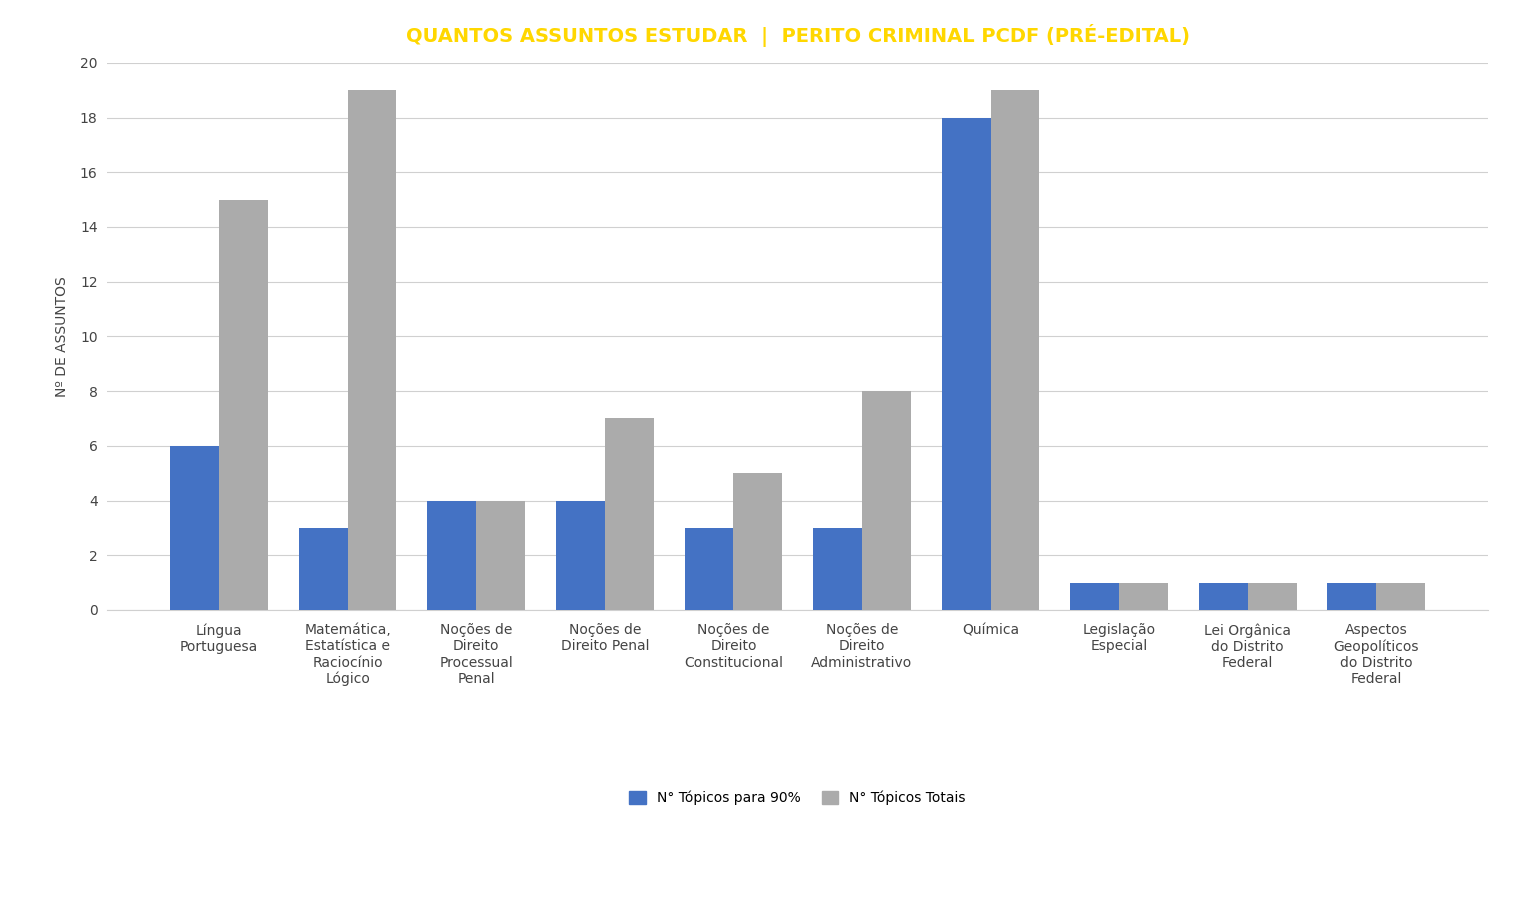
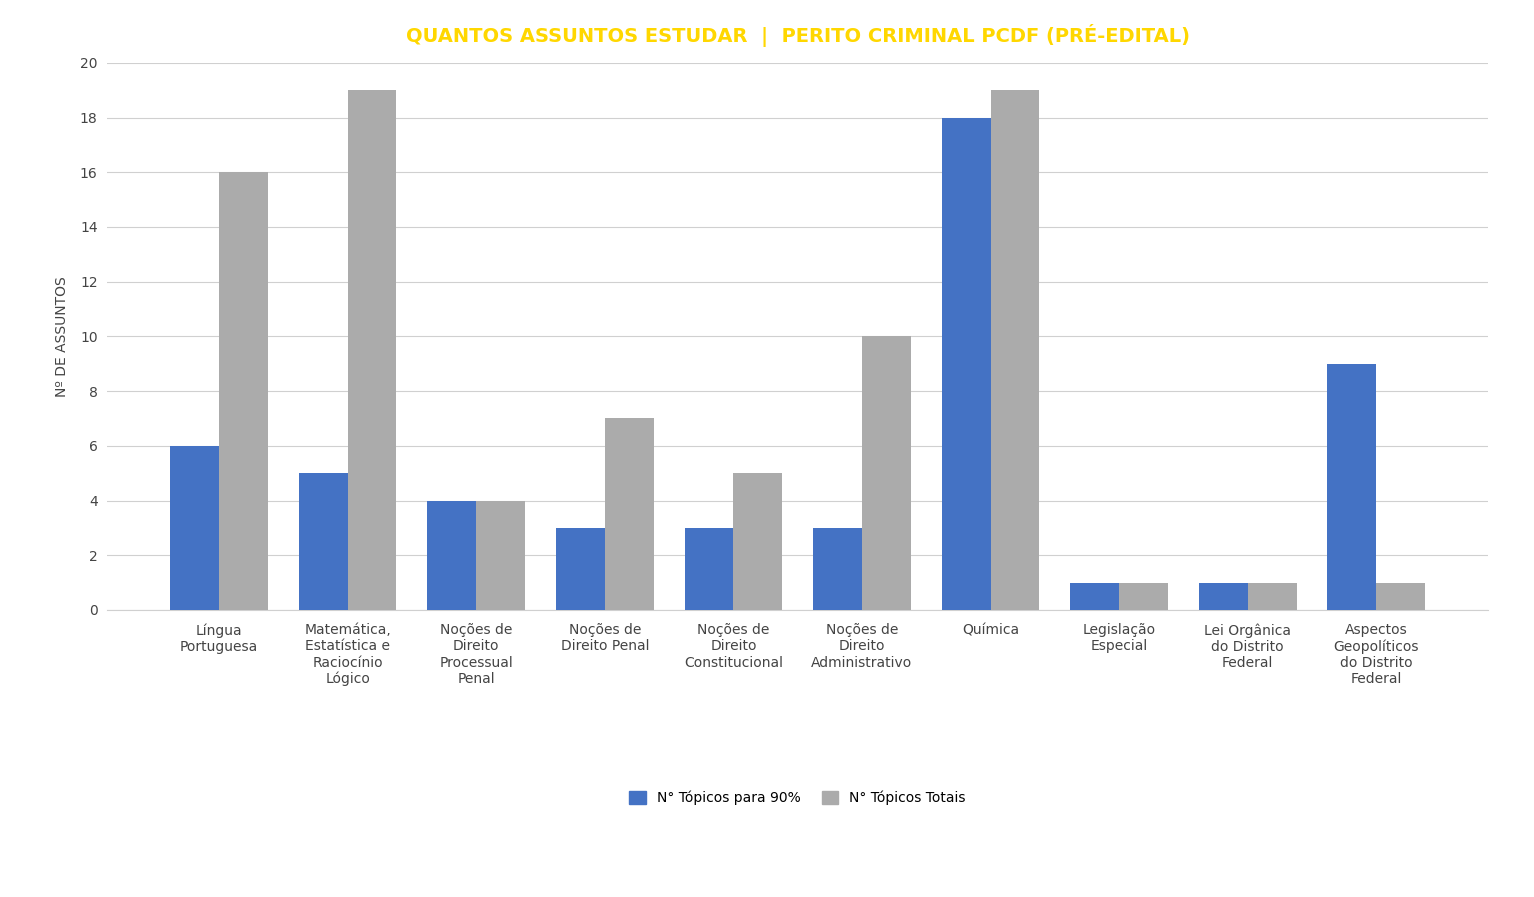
N° Tópicos Totais/Língua Portuguesa: 15 -> 16
N° Tópicos para 90%/Matemática, Estatística e Raciocínio Lógico: 3 -> 5
N° Tópicos para 90%/Noções de Direito Penal: 4 -> 3
N° Tópicos Totais/Noções de Direito Administrativo: 8 -> 10
N° Tópicos para 90%/Aspectos Geopolíticos do Distrito Federal: 1 -> 9
